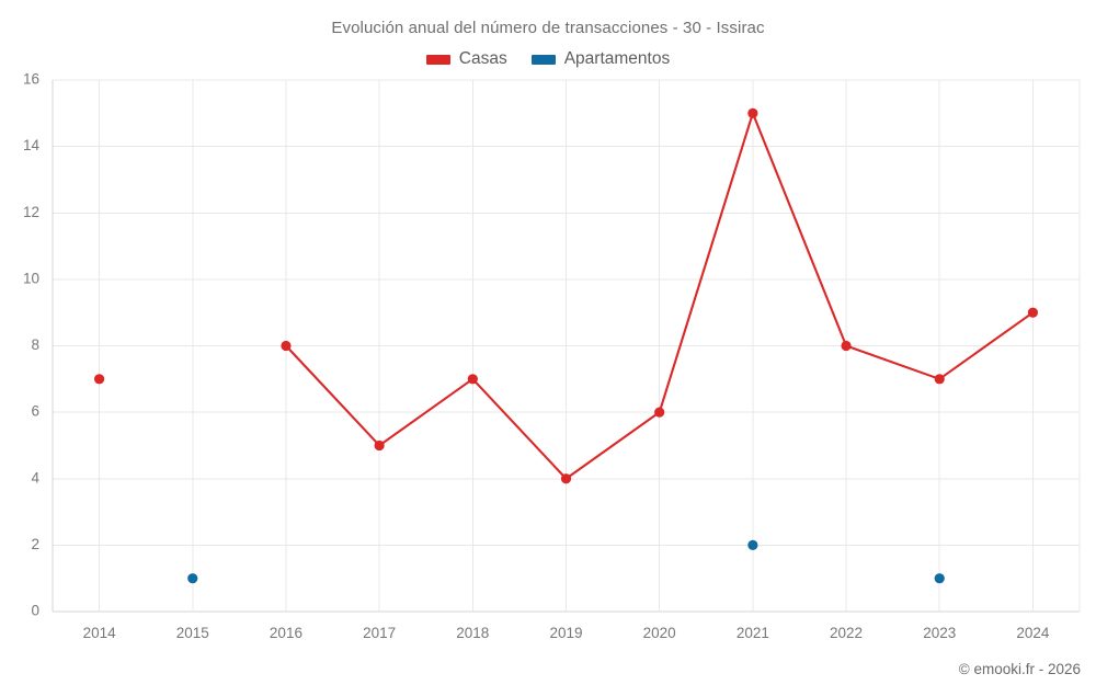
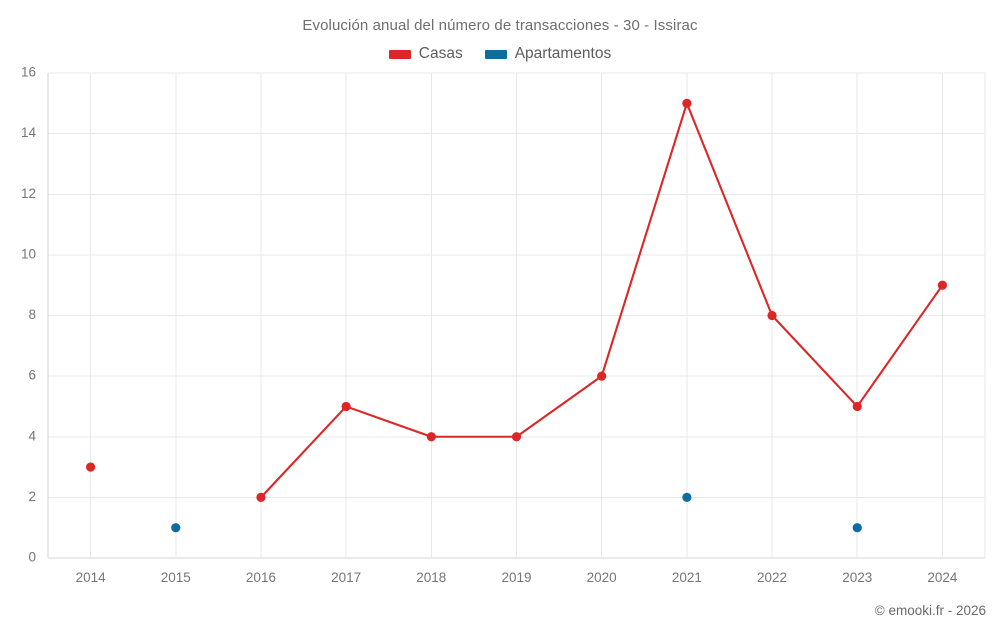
Casas/2014: 7 -> 3
Casas/2016: 8 -> 2
Casas/2018: 7 -> 4
Casas/2023: 7 -> 5
